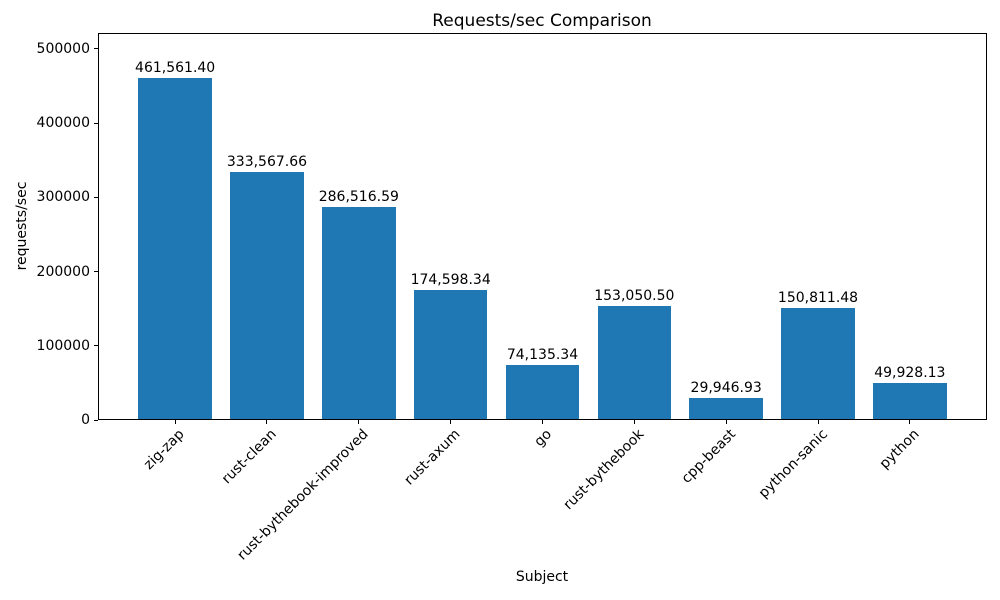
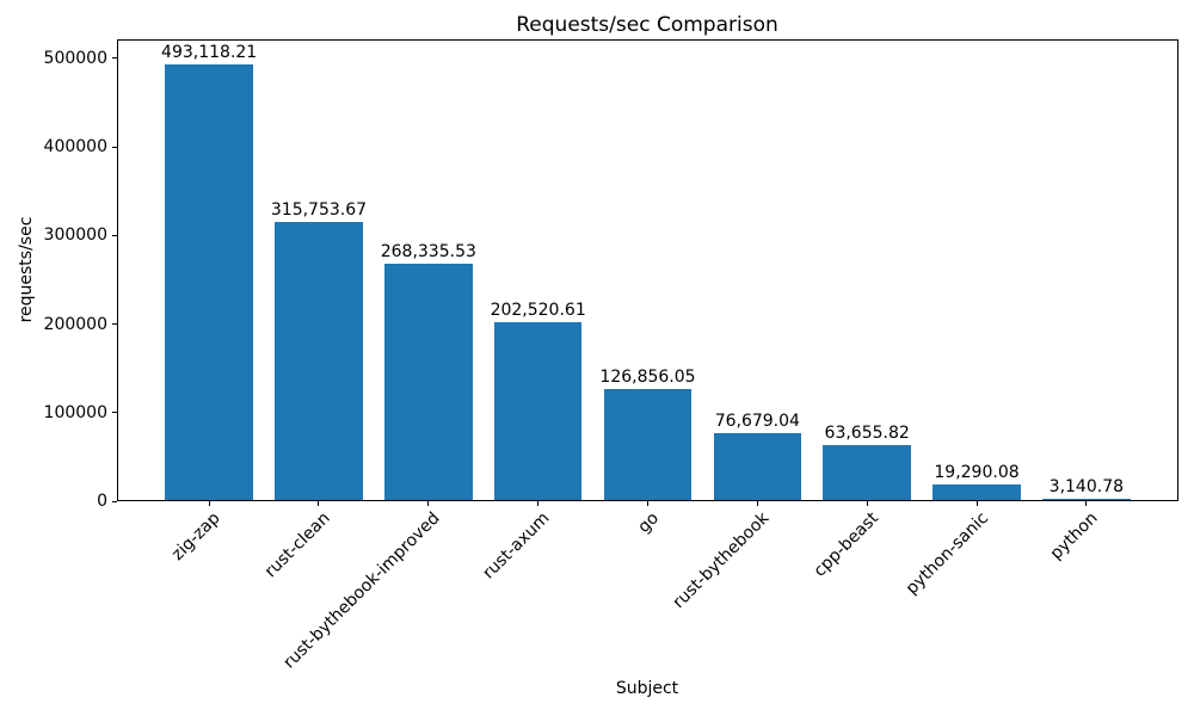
zig-zap: 461,561.40 -> 493,118.21
rust-clean: 333,567.66 -> 315,753.67
rust-bythebook-improved: 286,516.59 -> 268,335.53
rust-axum: 174,598.34 -> 202,520.61
go: 74,135.34 -> 126,856.05
rust-bythebook: 153,050.50 -> 76,679.04
cpp-beast: 29,946.93 -> 63,655.82
python-sanic: 150,811.48 -> 19,290.08
python: 49,928.13 -> 3,140.78
